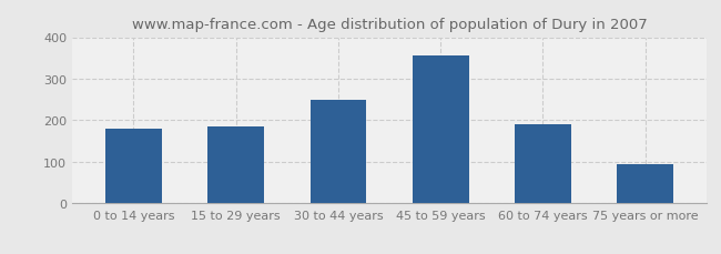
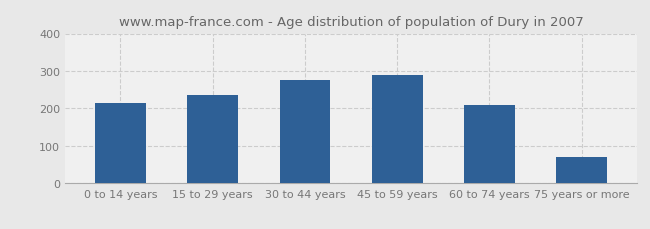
0 to 14 years: 180 -> 215
15 to 29 years: 185 -> 235
30 to 44 years: 250 -> 275
45 to 59 years: 357 -> 290
60 to 74 years: 191 -> 210
75 years or more: 93 -> 70
